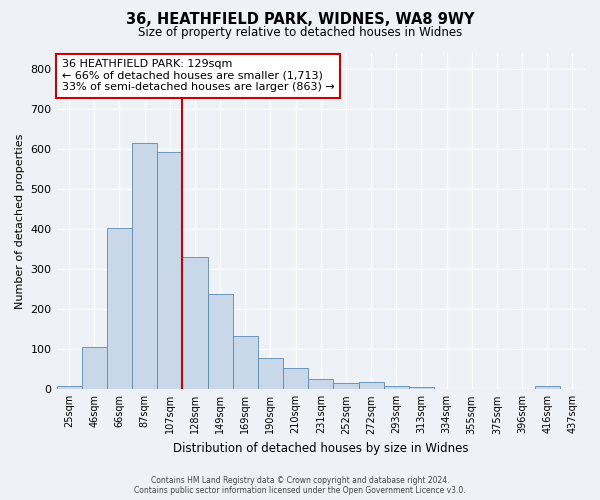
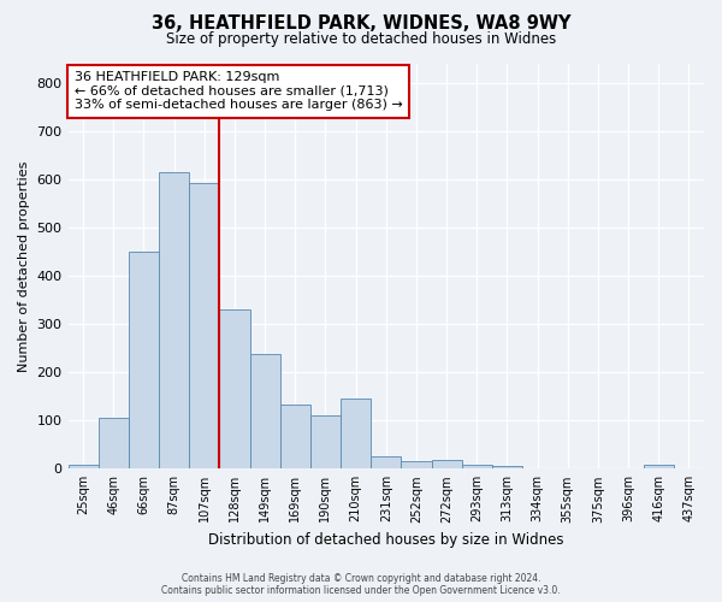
66sqm: 403 -> 450
190sqm: 78 -> 110
210sqm: 54 -> 145
